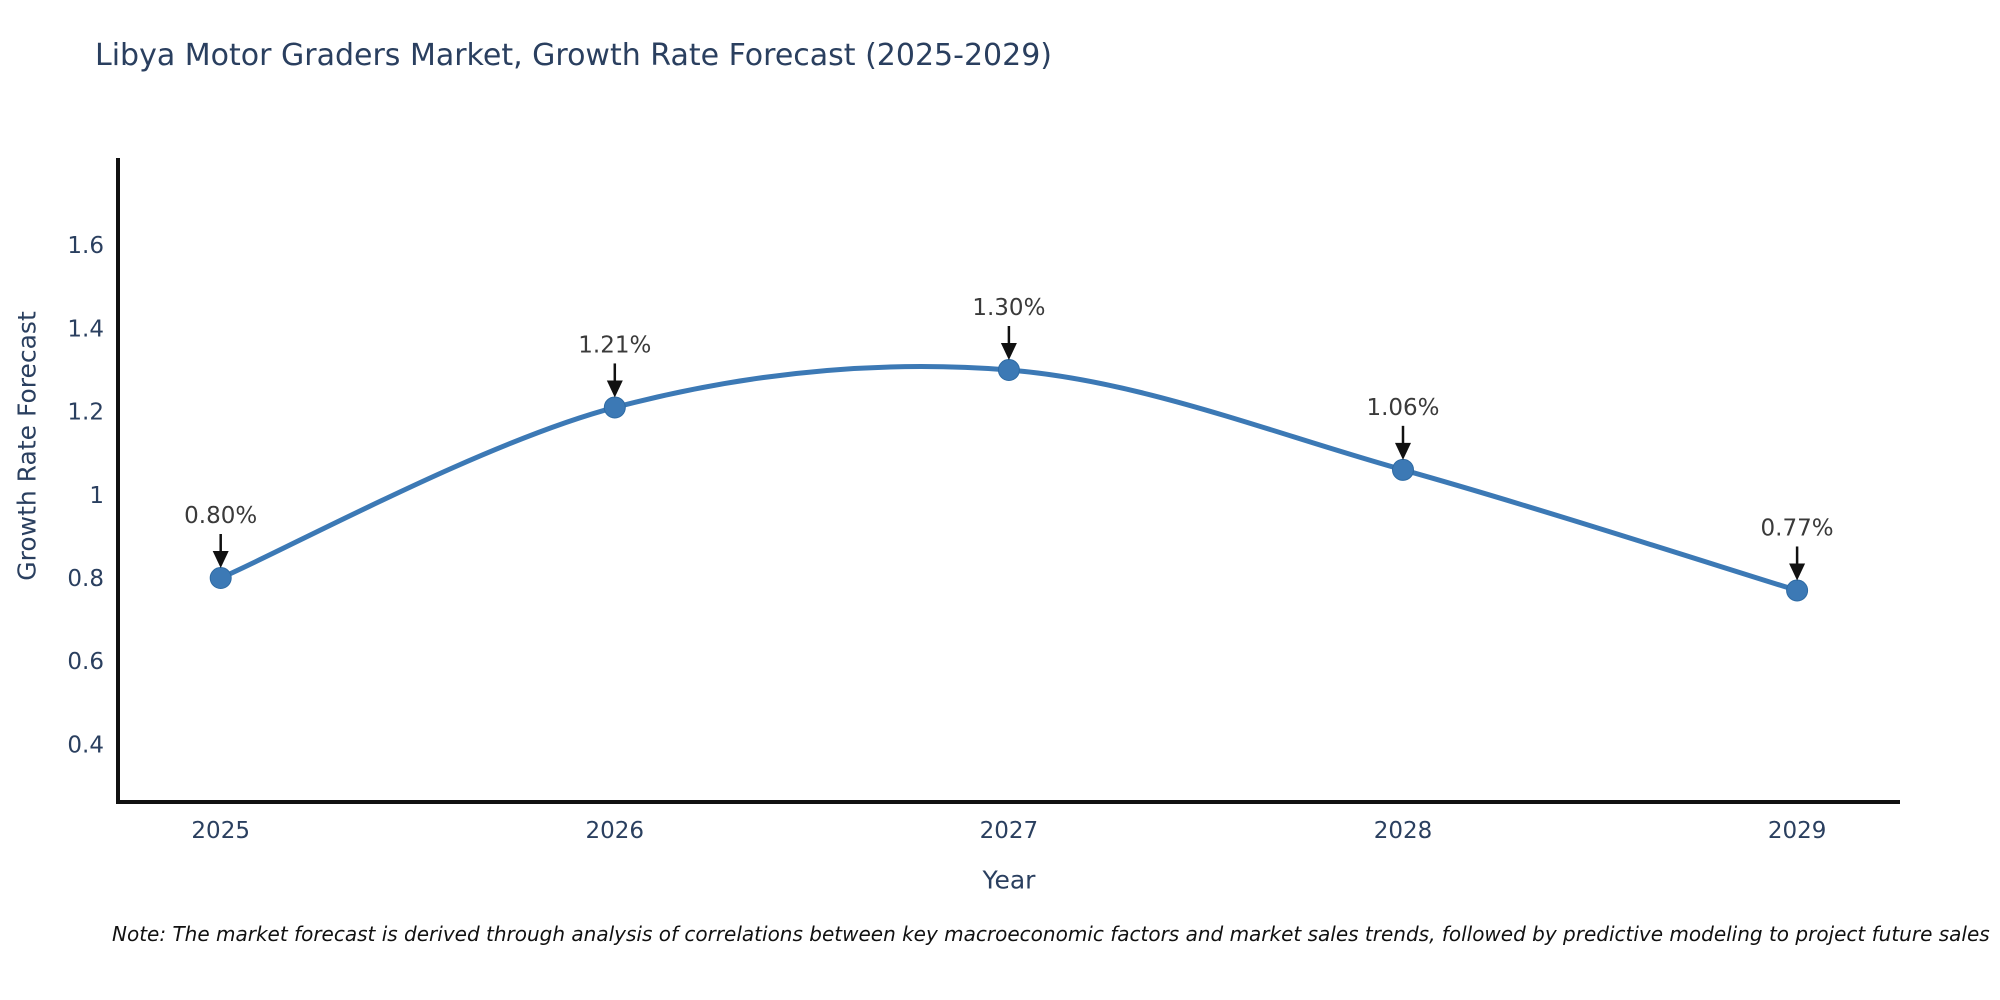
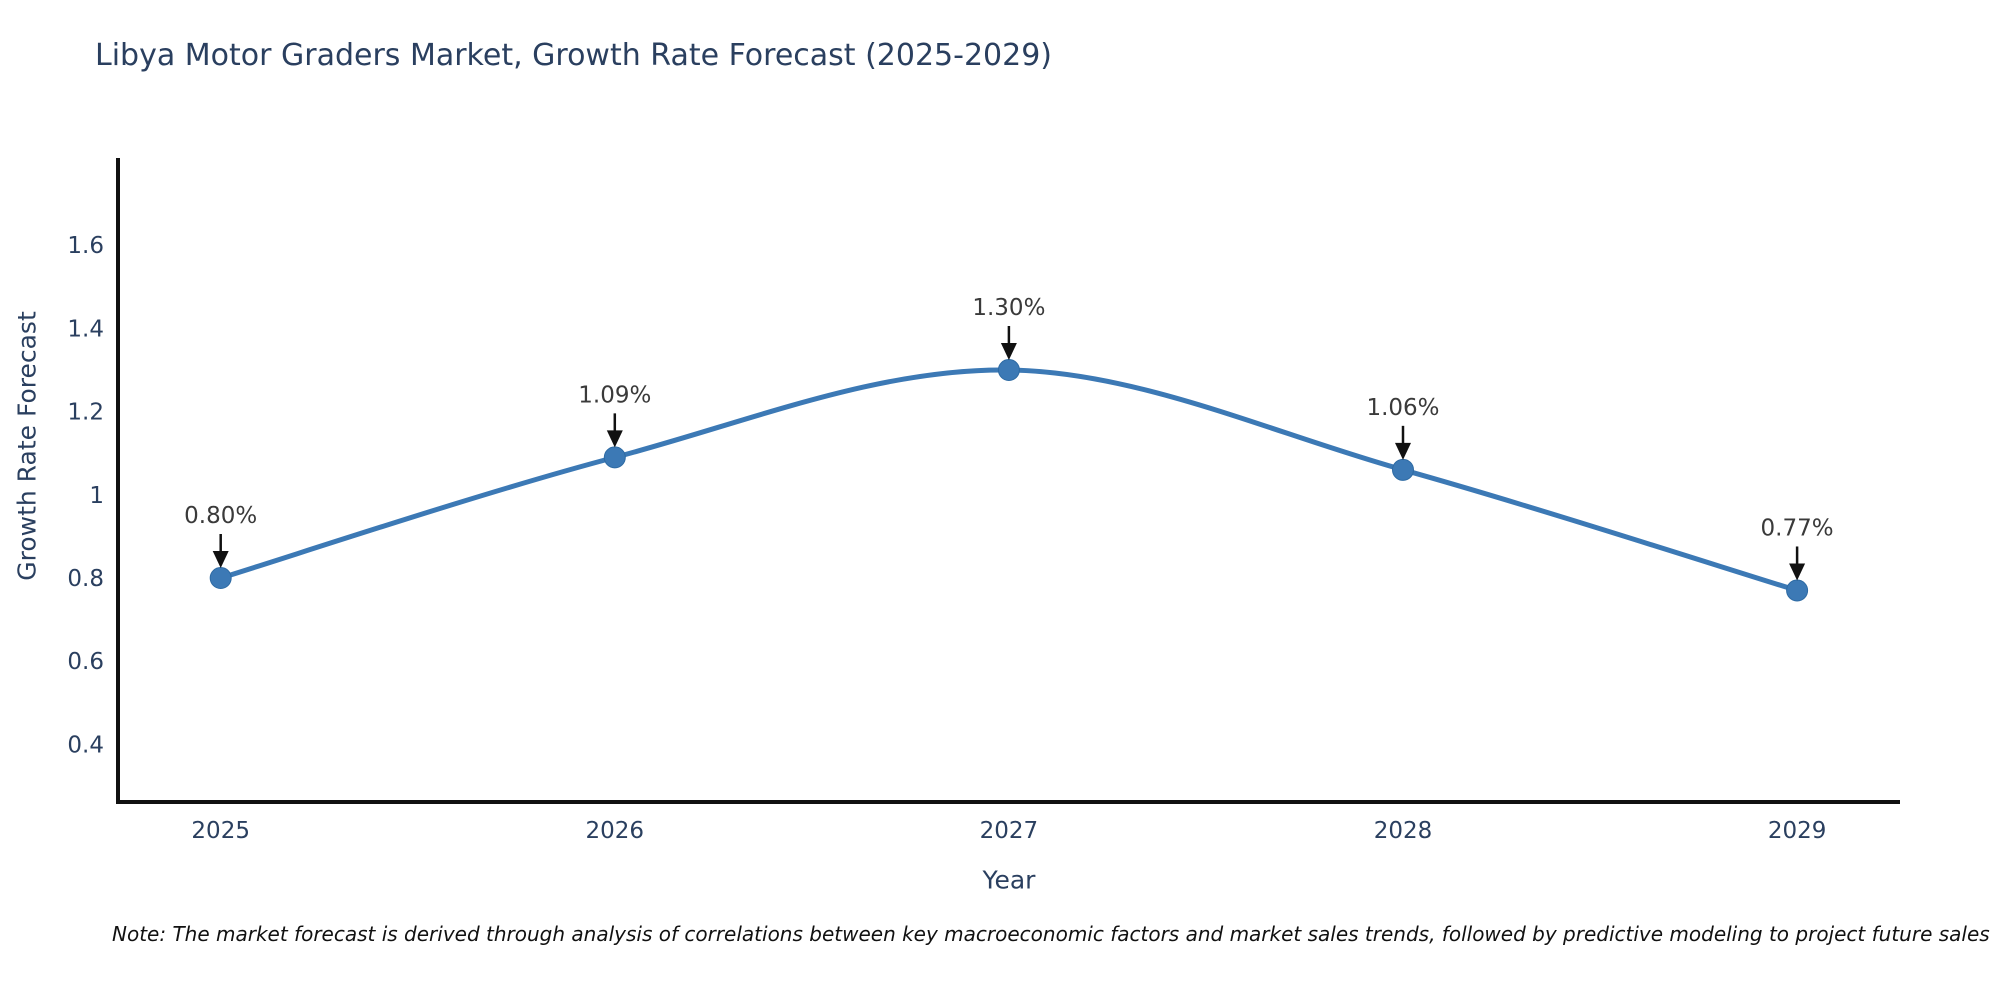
2026: 1.21% -> 1.09%
